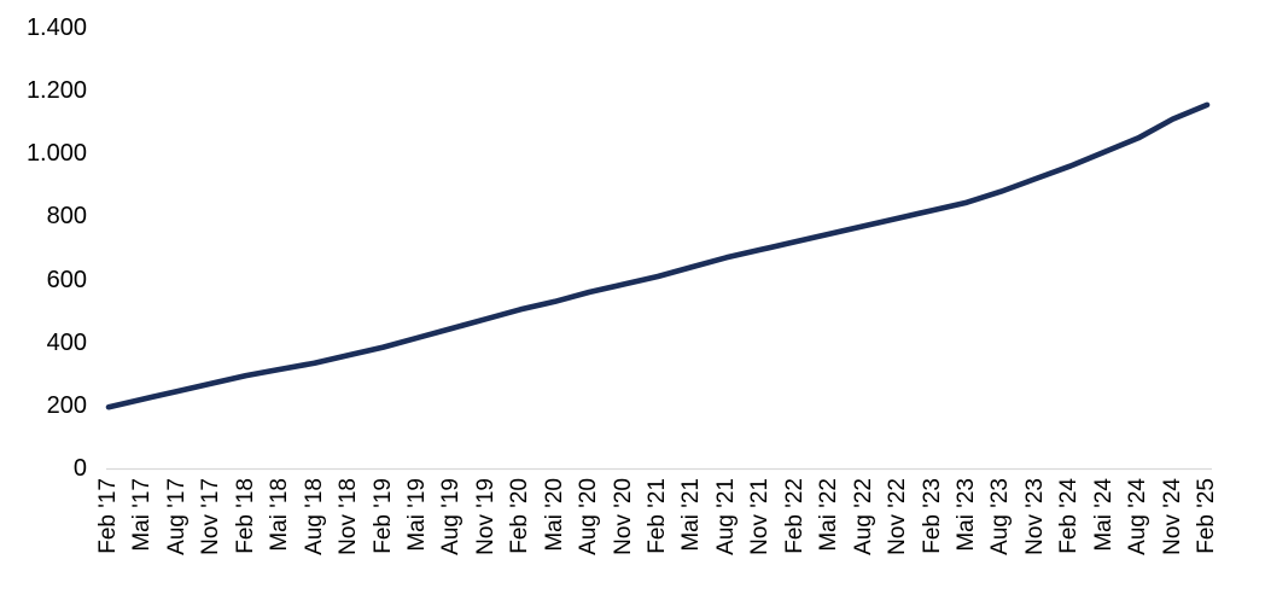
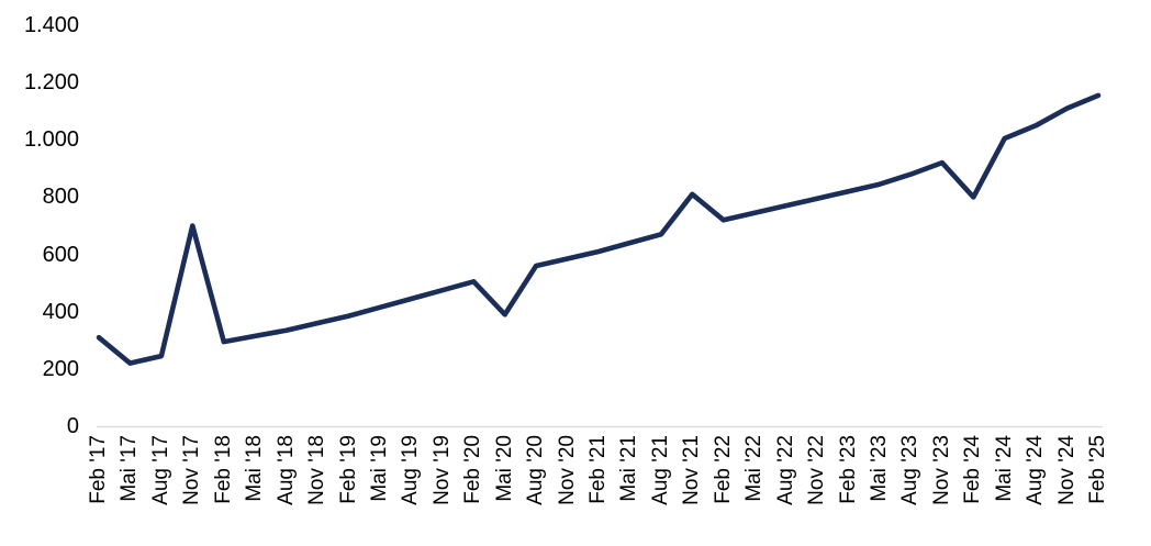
Feb '17: 200 -> 310
Nov '17: 270 -> 700
Mai '20: 530 -> 390
Nov '21: 700 -> 810
Feb '24: 960 -> 800
